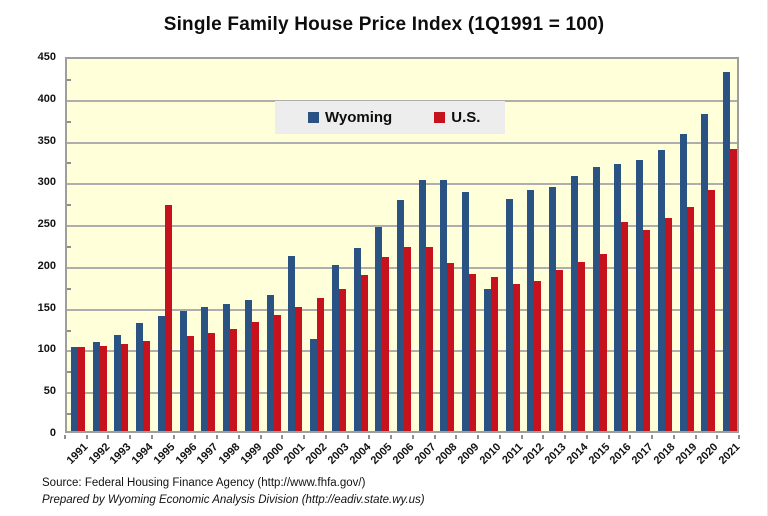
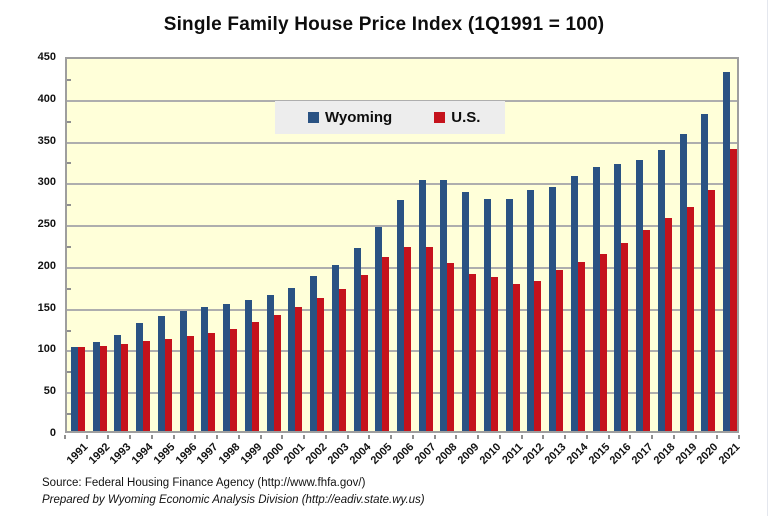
U.S./1995: 270 -> 110
Wyoming/2001: 210 -> 170
Wyoming/2002: 110 -> 190
Wyoming/2010: 170 -> 280
U.S./2016: 250 -> 220
